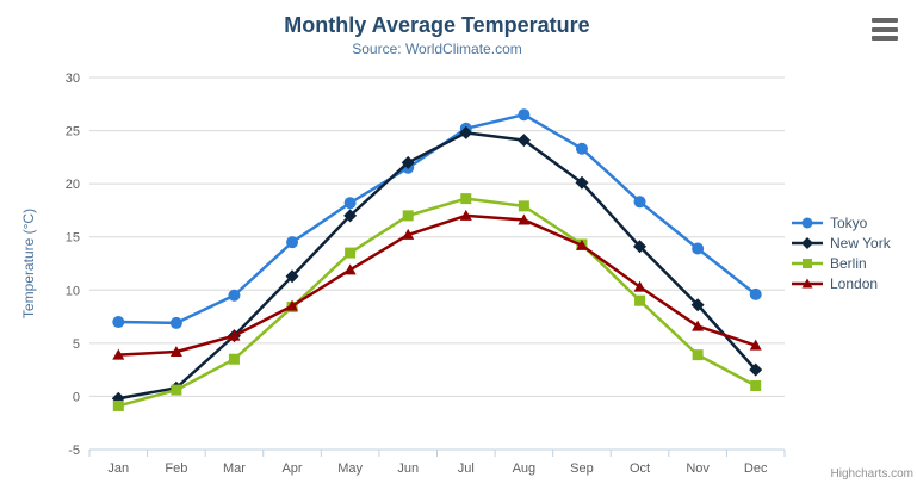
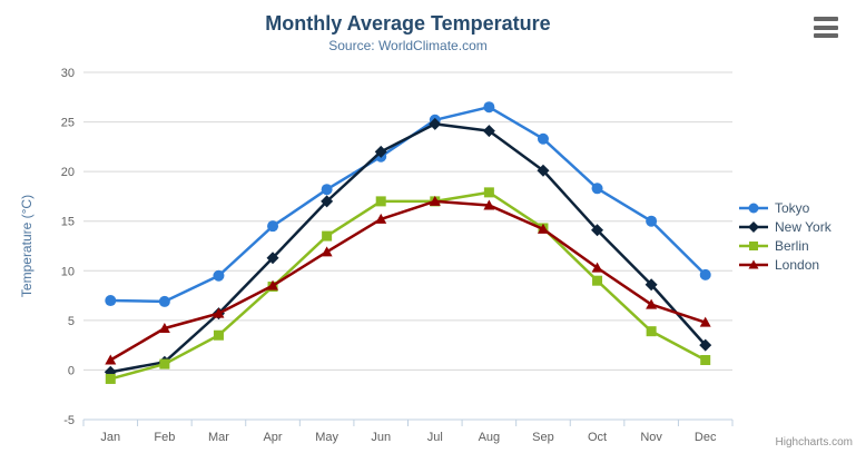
London/Jan: 4 -> 1
Berlin/Jul: 19 -> 17
Tokyo/Nov: 14 -> 15
